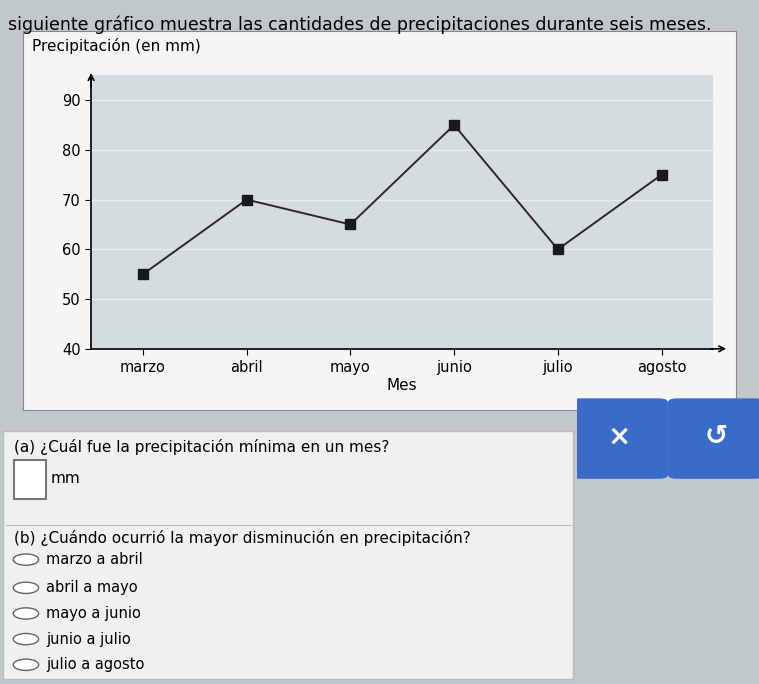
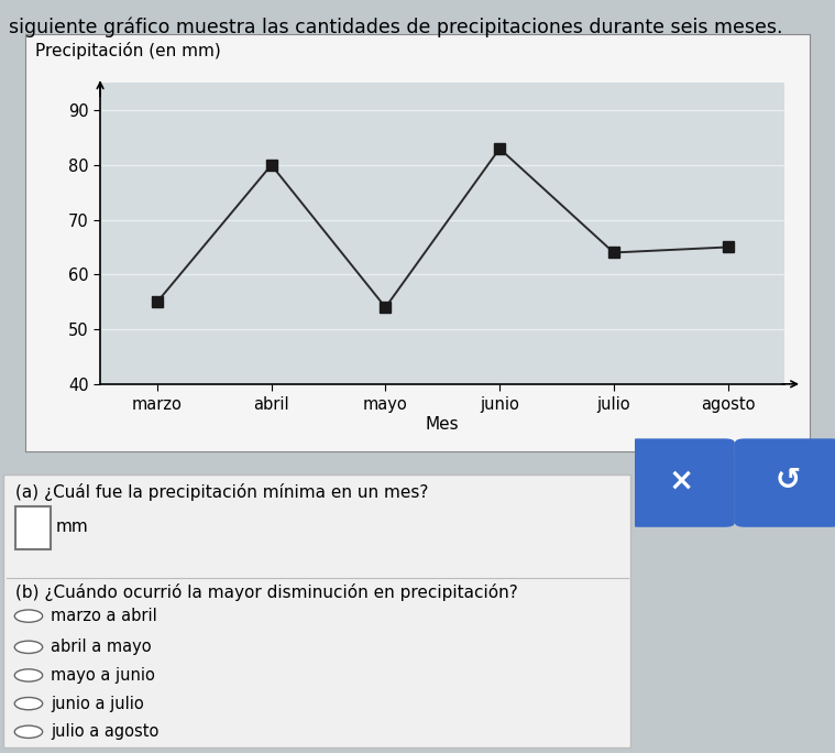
abril: 70 -> 80
mayo: 65 -> 54
junio: 85 -> 83
julio: 60 -> 64
agosto: 75 -> 65
